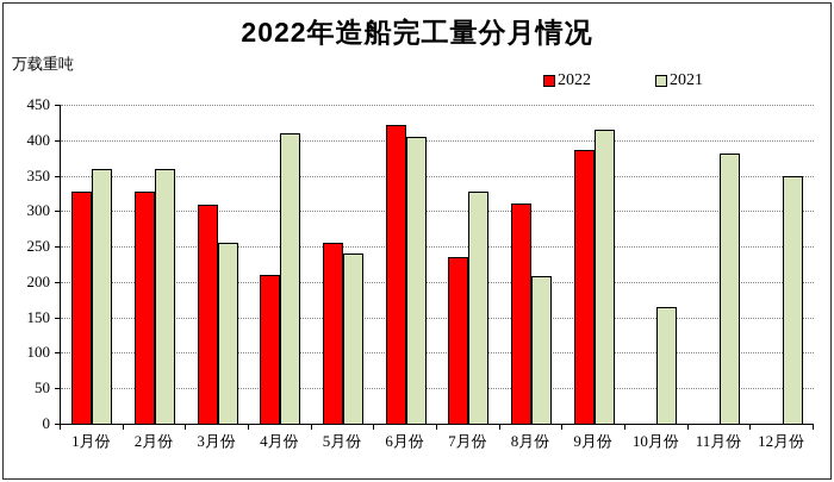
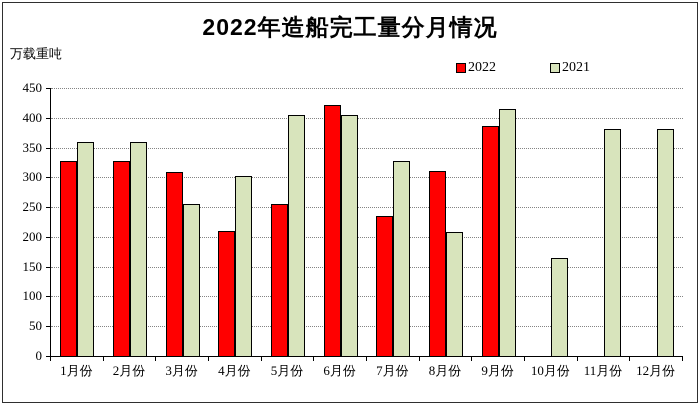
2021/4月份: 410 -> 300
2021/5月份: 240 -> 400
2021/12月份: 350 -> 380
